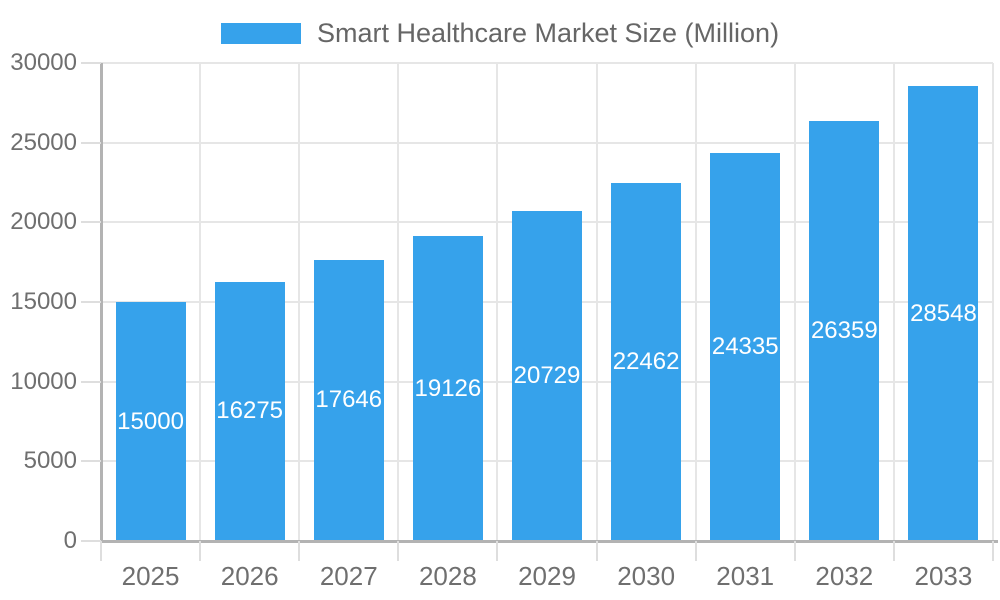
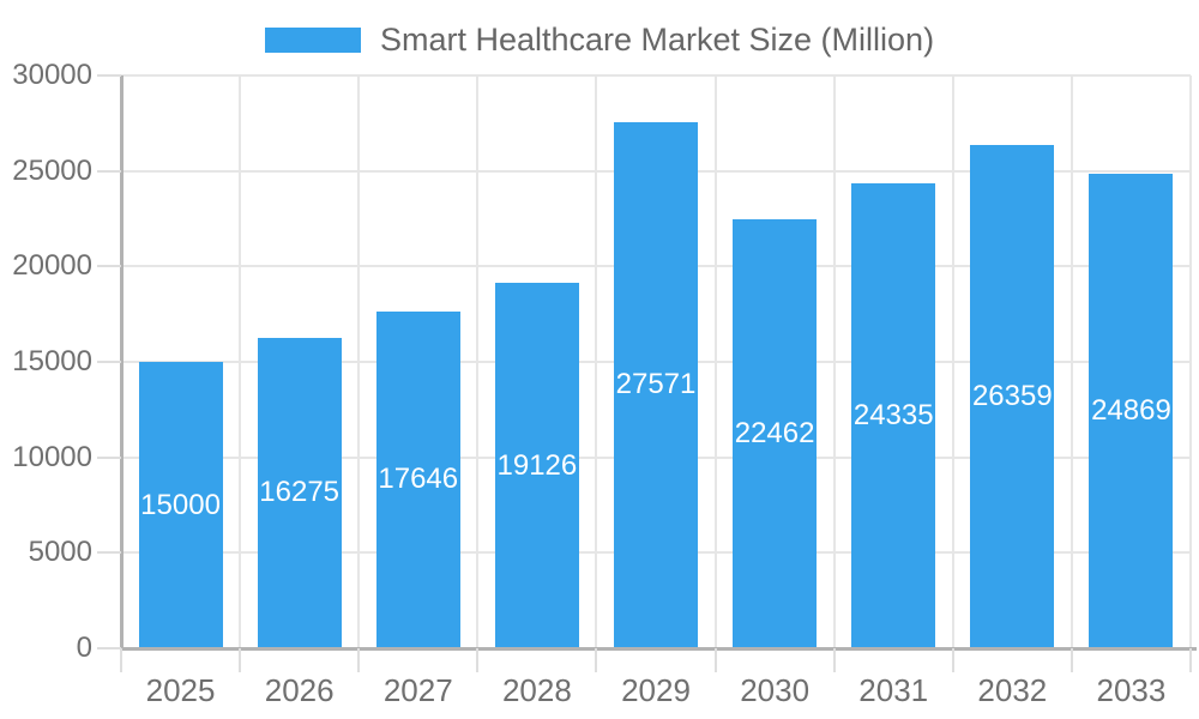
2029: 20729 -> 27571
2033: 28548 -> 24869
